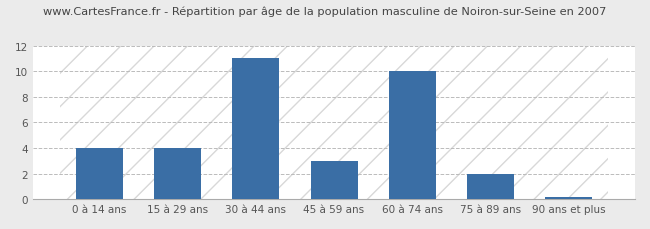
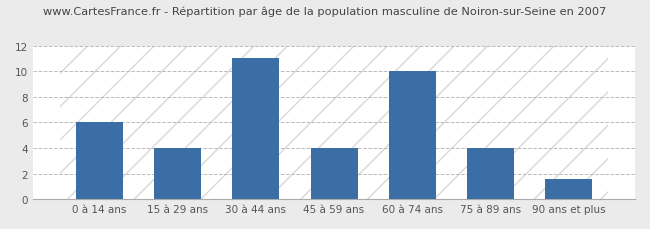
0 à 14 ans: 4.0 -> 6.0
45 à 59 ans: 3.0 -> 4.0
75 à 89 ans: 2.0 -> 4.0
90 ans et plus: 0.1 -> 1.6
